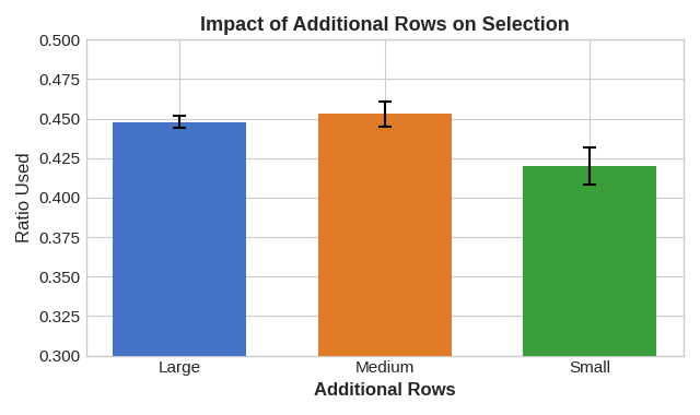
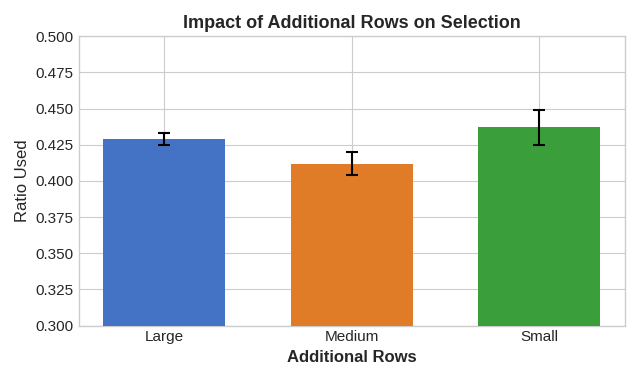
Large: 0.448 -> 0.429
Medium: 0.453 -> 0.412
Small: 0.420 -> 0.437
